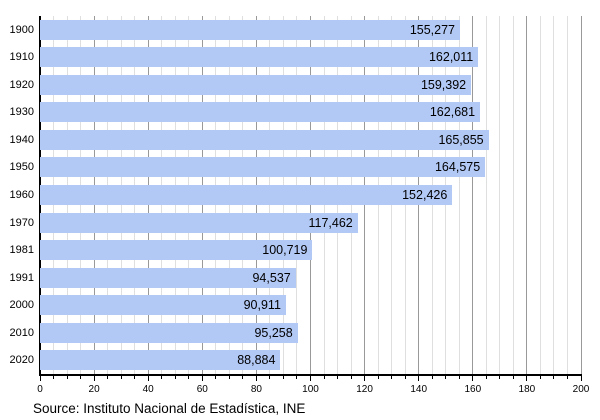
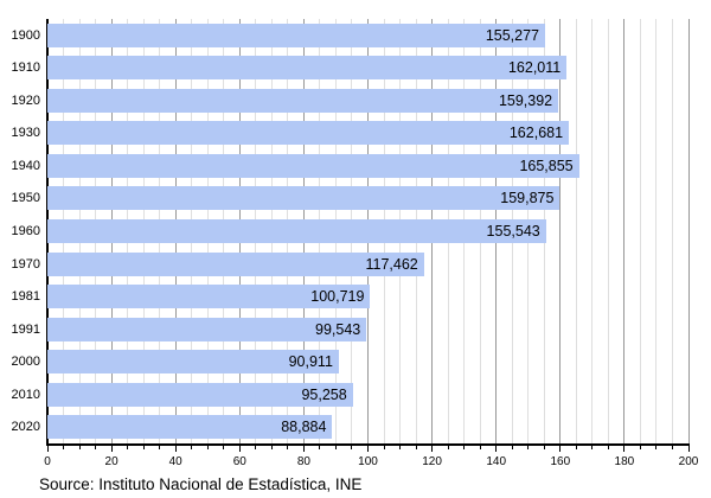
1950: 164,575 -> 159,875
1960: 152,426 -> 155,543
1991: 94,537 -> 99,543
